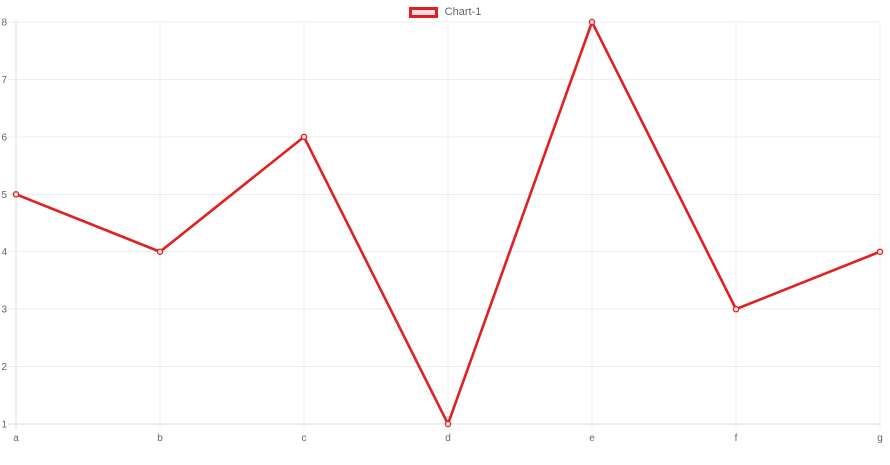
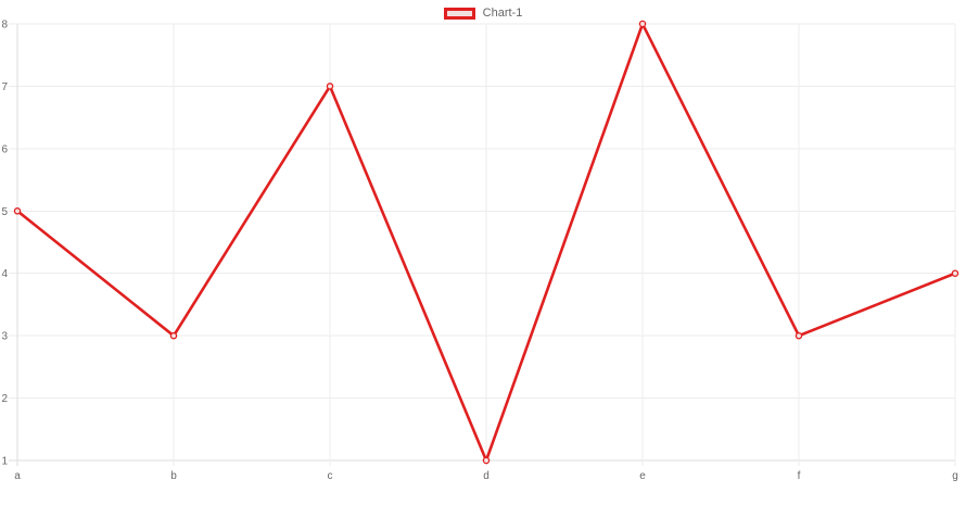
b: 4 -> 3
c: 6 -> 7
